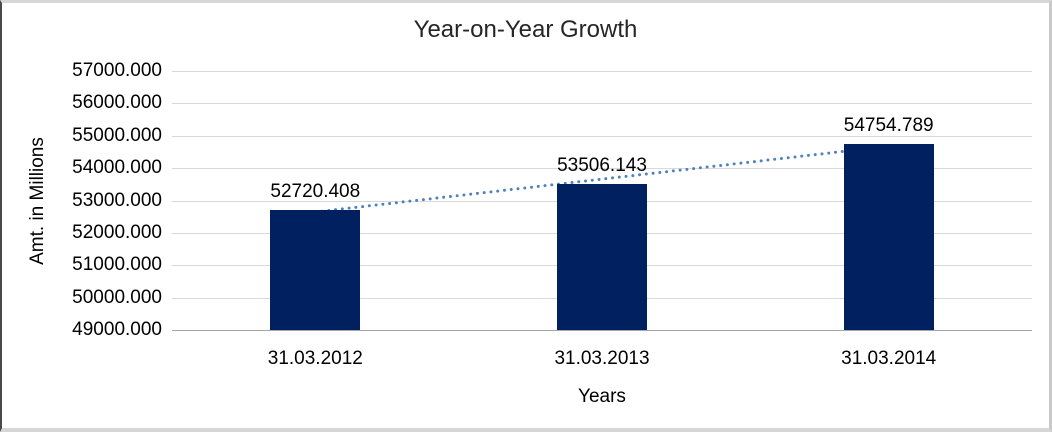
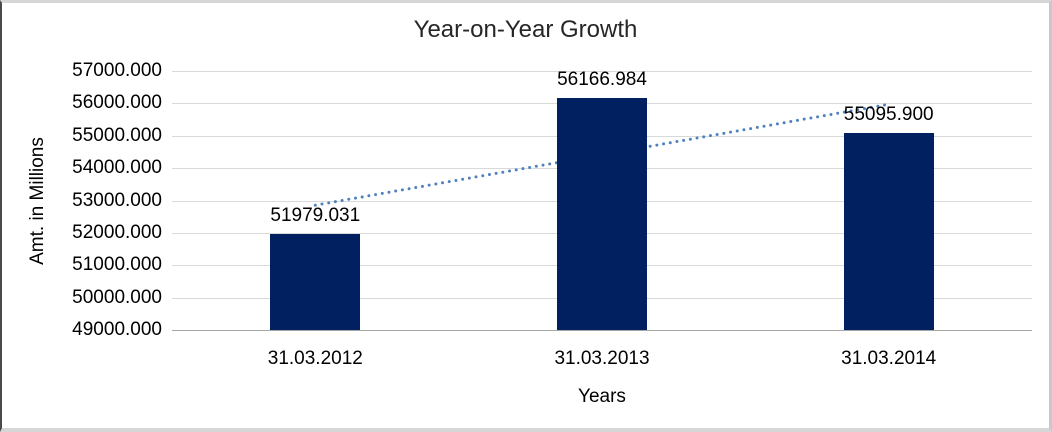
31.03.2012: 52720.408 -> 51979.031
31.03.2013: 53506.143 -> 56166.984
31.03.2014: 54754.789 -> 55095.900
